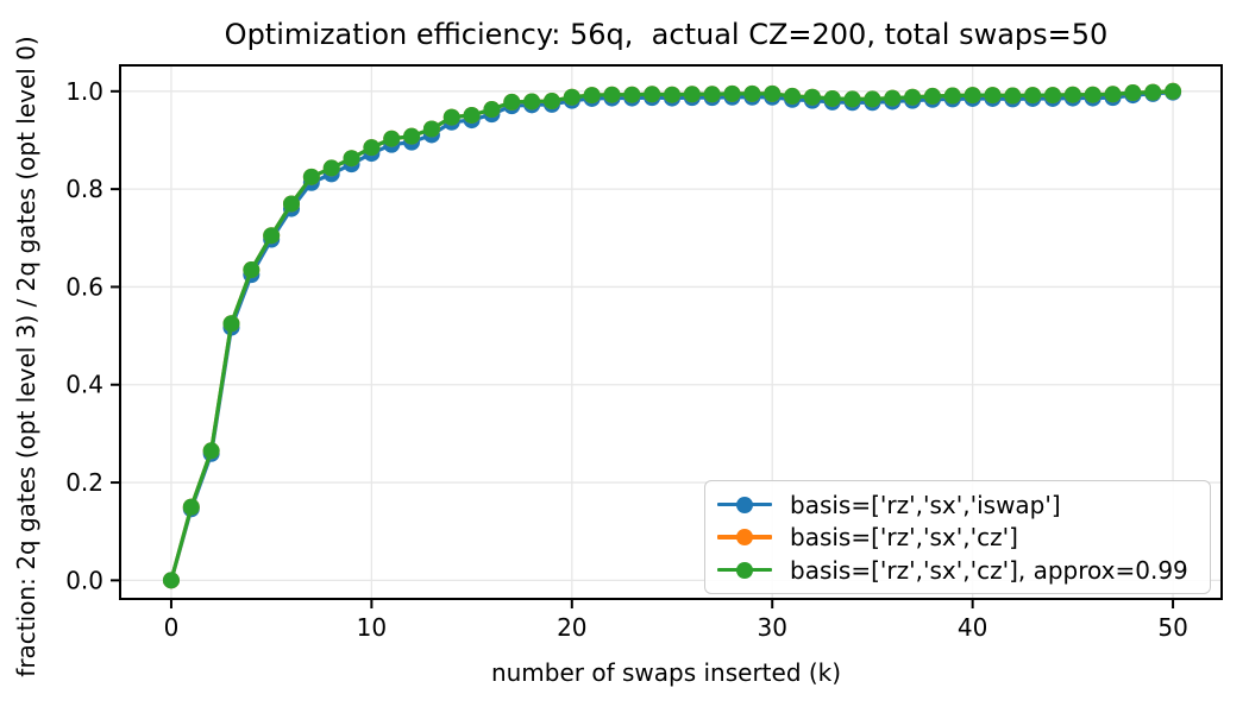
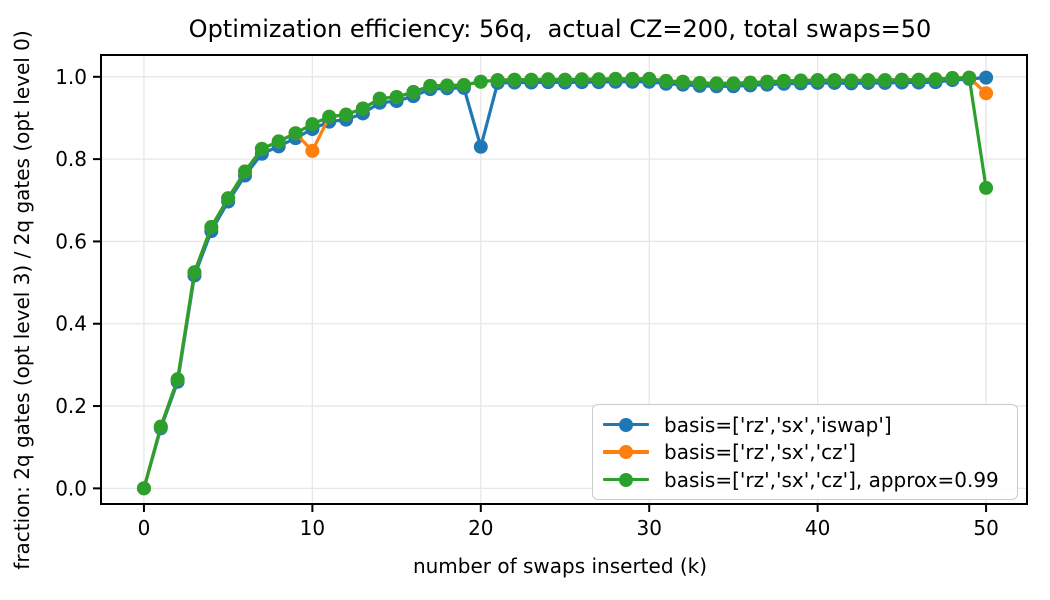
basis=['rz','sx','cz']/10: 0.89 -> 0.82
basis=['rz','sx','iswap']/20: 0.98 -> 0.83
basis=['rz','sx','cz']/50: 1.00 -> 0.96
basis=['rz','sx','cz'], approx=0.99/50: 1.00 -> 0.73
